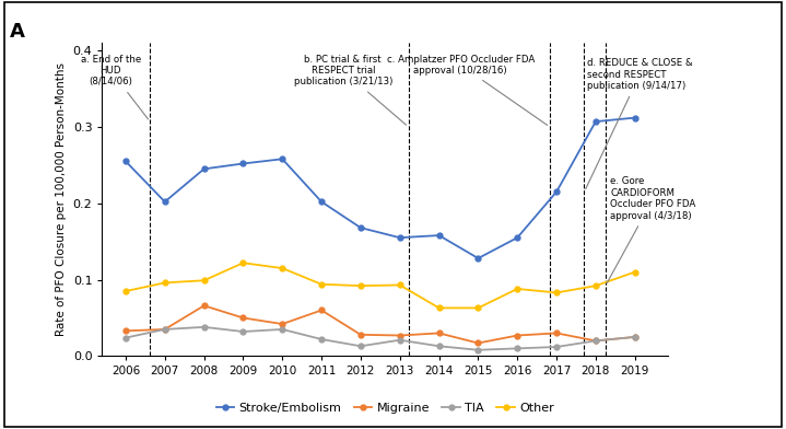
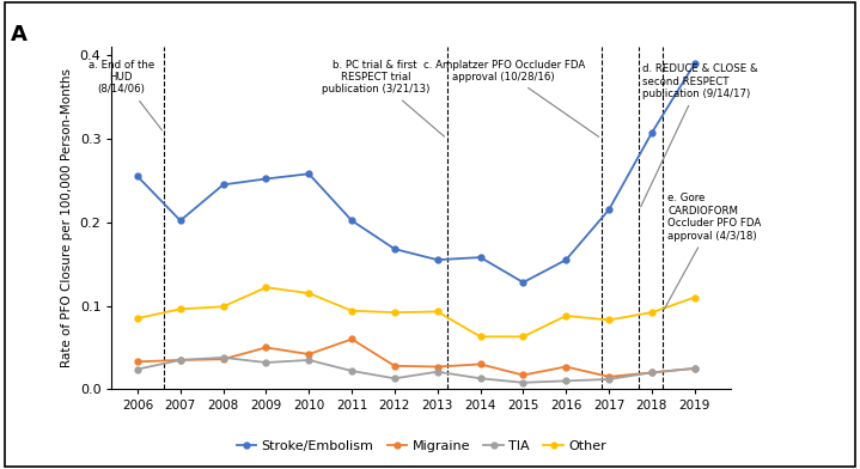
Migraine/2008: 0.066 -> 0.036
Migraine/2017: 0.030 -> 0.015
Stroke/Embolism/2019: 0.312 -> 0.390
